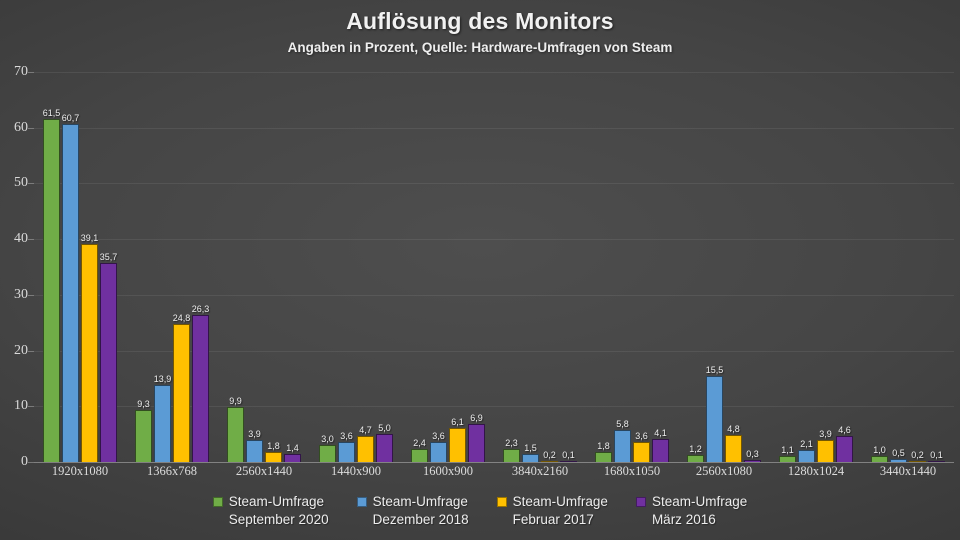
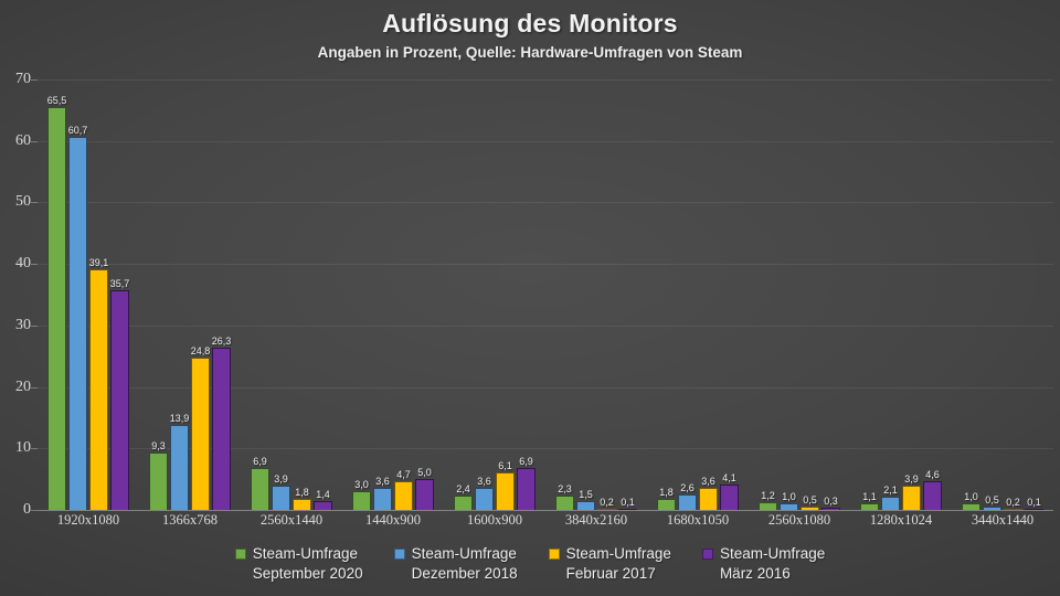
Steam-Umfrage September 2020/1920x1080: 61,5 -> 65,5
Steam-Umfrage September 2020/2560x1440: 9,9 -> 6,9
Steam-Umfrage Dezember 2018/1680x1050: 5,8 -> 2,6
Steam-Umfrage Dezember 2018/2560x1080: 15,5 -> 1,0
Steam-Umfrage Februar 2017/2560x1080: 4,8 -> 0,5
